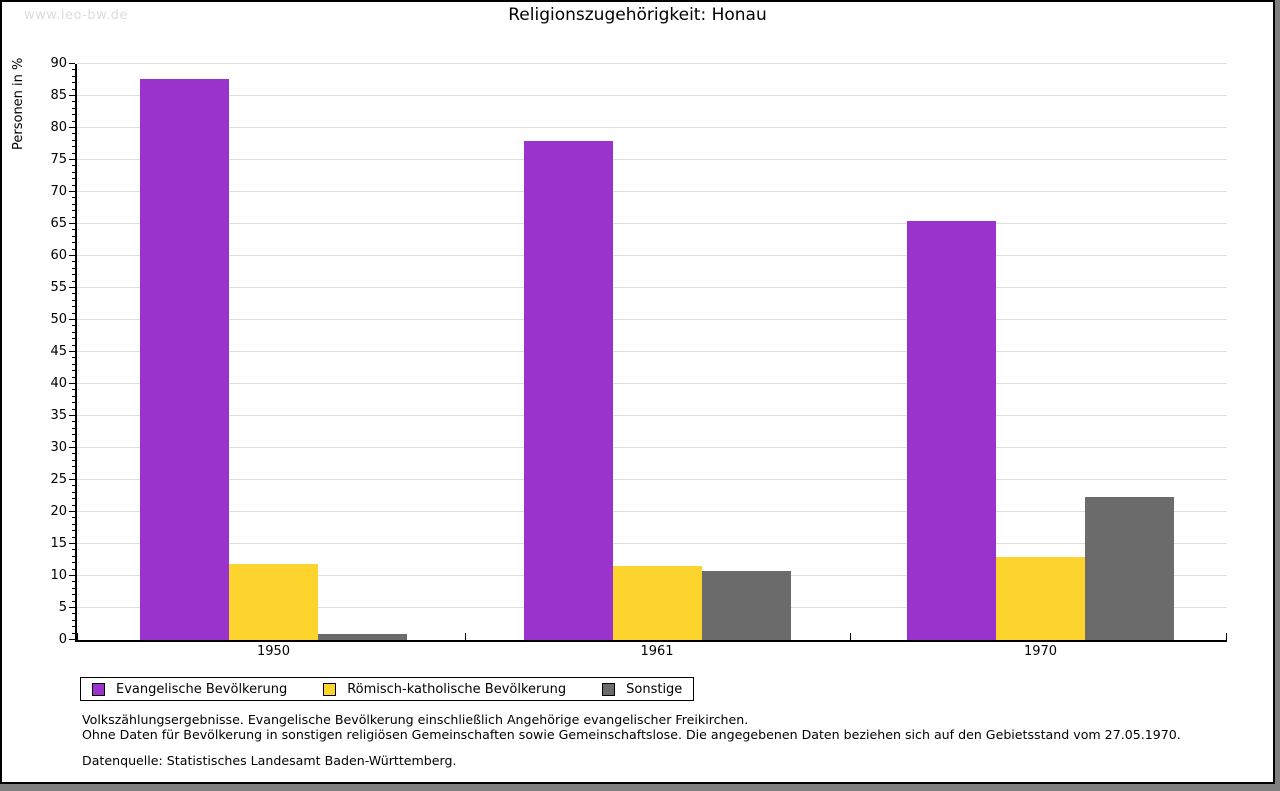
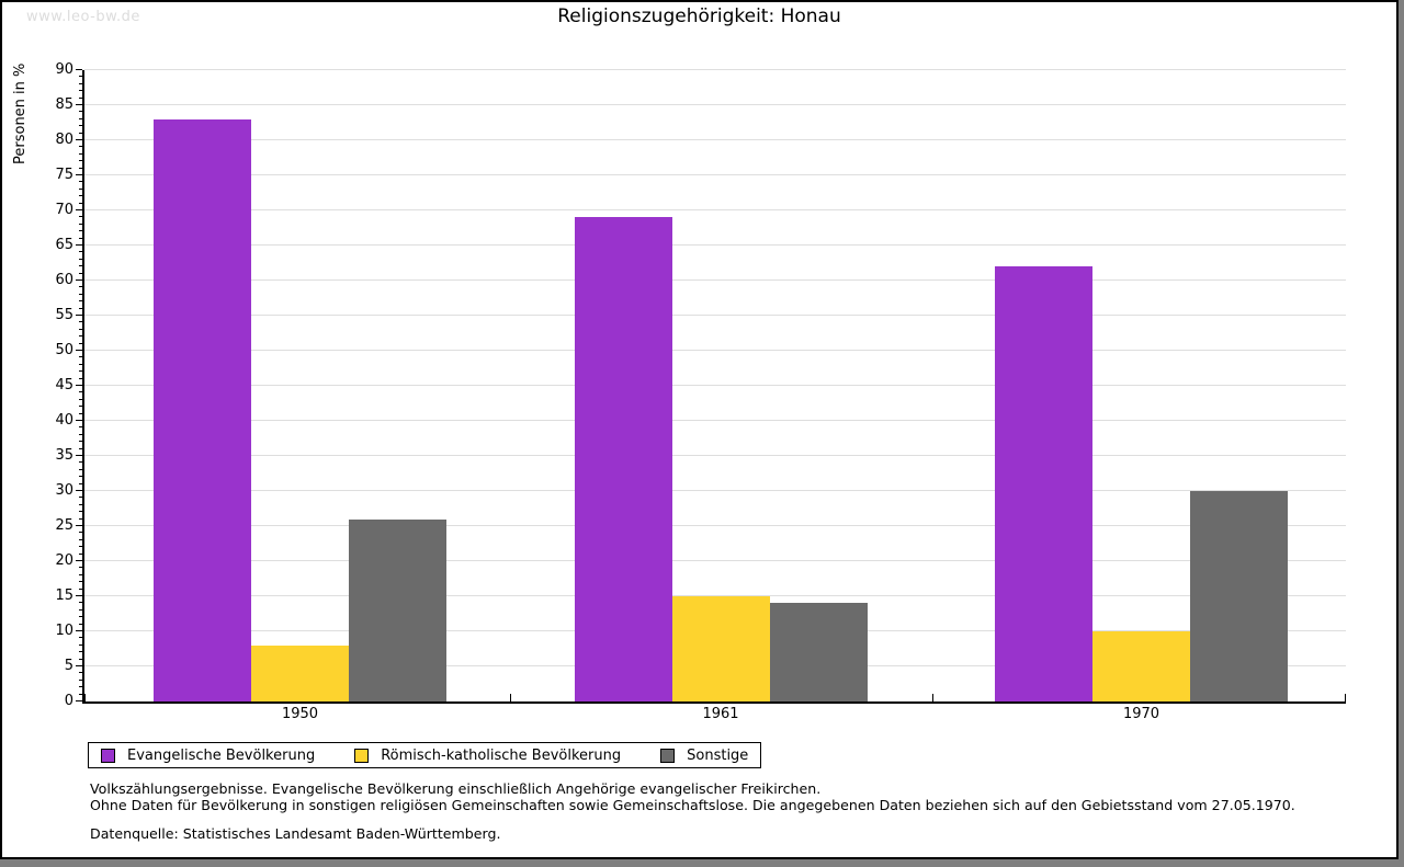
Evangelische Bevölkerung/1950: 88 -> 83
Römisch-katholische Bevölkerung/1950: 12 -> 8
Sonstige/1950: 1 -> 26
Evangelische Bevölkerung/1961: 78 -> 69
Römisch-katholische Bevölkerung/1961: 12 -> 15
Sonstige/1961: 11 -> 14
Evangelische Bevölkerung/1970: 65 -> 62
Römisch-katholische Bevölkerung/1970: 13 -> 10
Sonstige/1970: 22 -> 30
